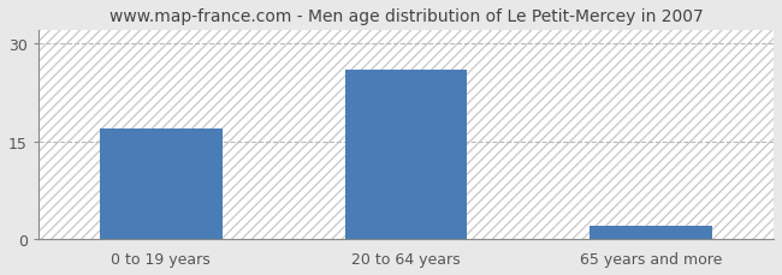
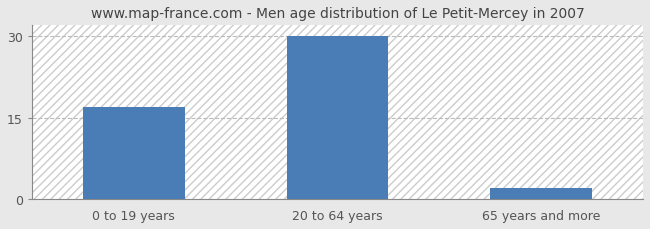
20 to 64 years: 26 -> 30
